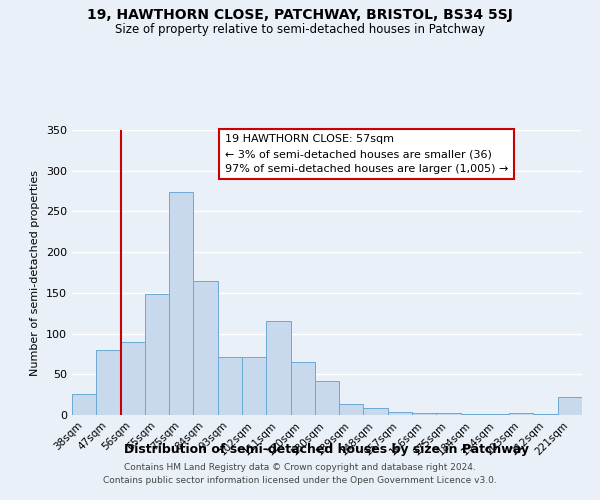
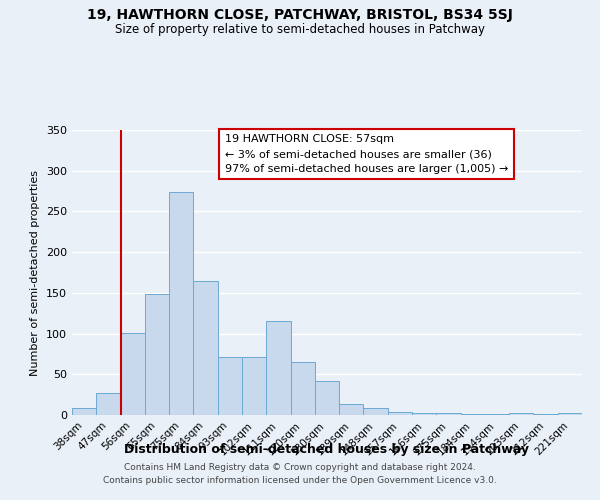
38sqm: 26 -> 8
47sqm: 80 -> 27
56sqm: 90 -> 101
221sqm: 22 -> 2
